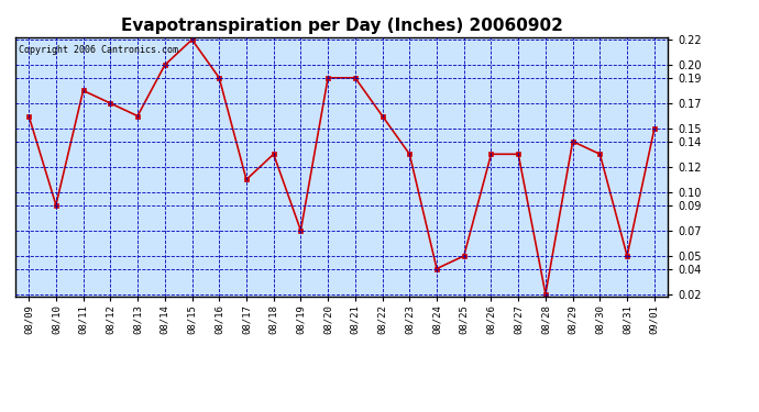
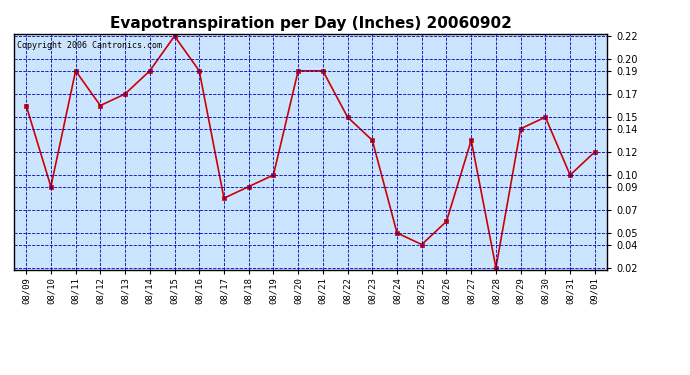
08/11: 0.18 -> 0.19
08/12: 0.17 -> 0.16
08/13: 0.16 -> 0.17
08/14: 0.20 -> 0.19
08/17: 0.11 -> 0.08
08/18: 0.13 -> 0.09
08/19: 0.07 -> 0.10
08/22: 0.16 -> 0.15
08/24: 0.04 -> 0.05
08/25: 0.05 -> 0.04
08/26: 0.13 -> 0.06
08/30: 0.13 -> 0.15
08/31: 0.05 -> 0.10
09/01: 0.15 -> 0.12
